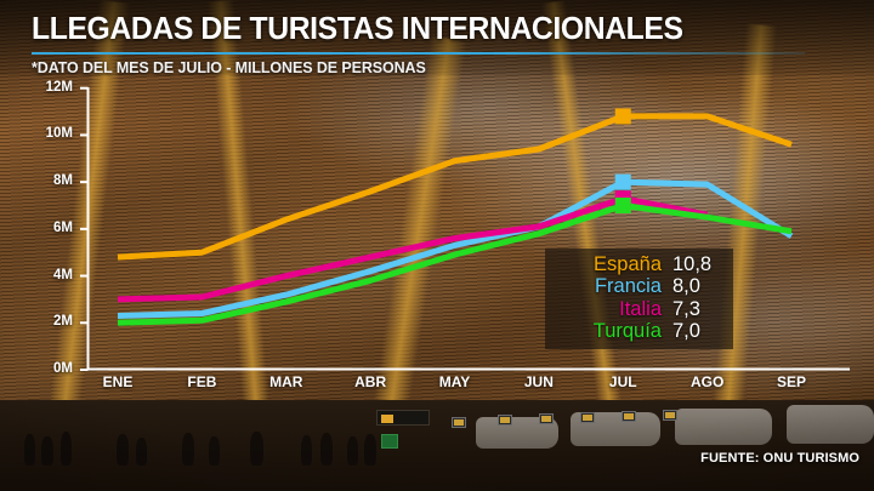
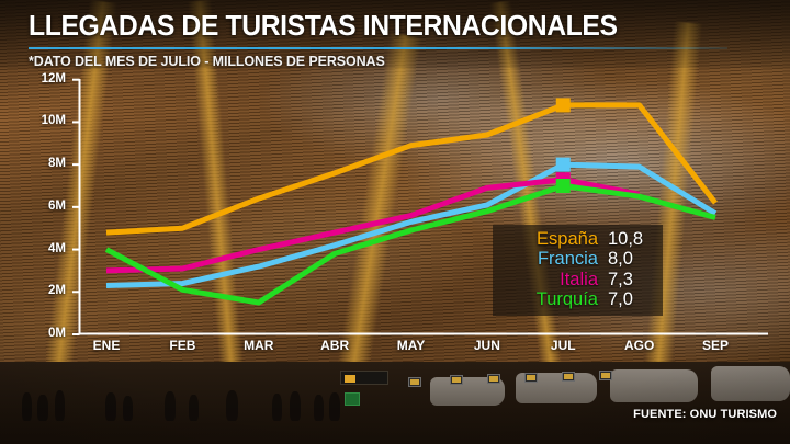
Turquía/ENE: 2.0M -> 4.0M
Turquía/MAR: 2.9M -> 1.5M
Italia/JUN: 6.1M -> 6.9M
España/SEP: 9.6M -> 6.2M
Turquía/SEP: 5.9M -> 5.5M
